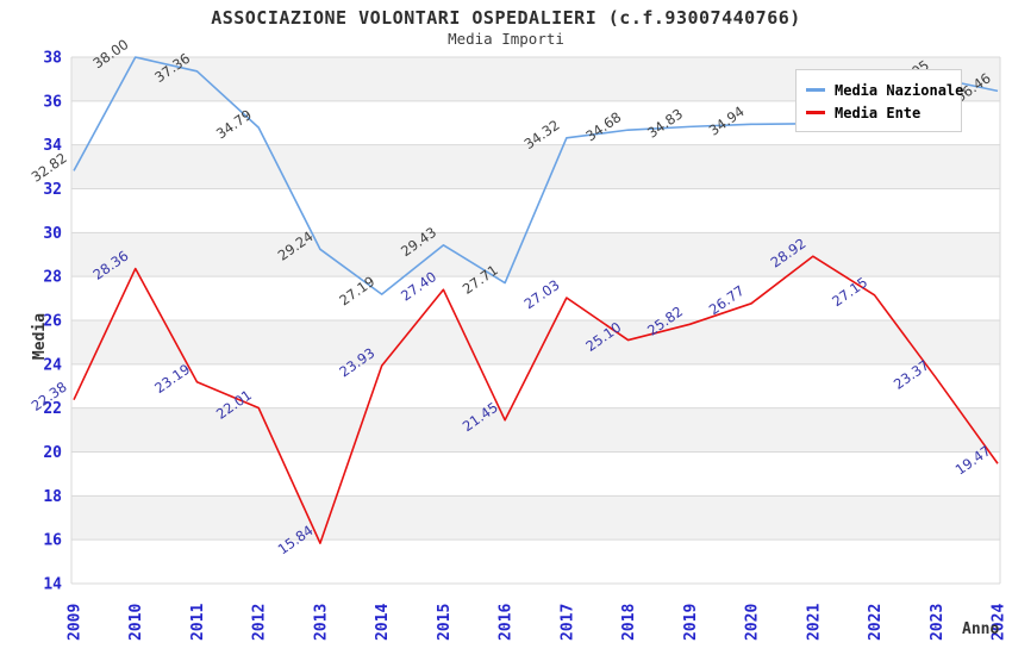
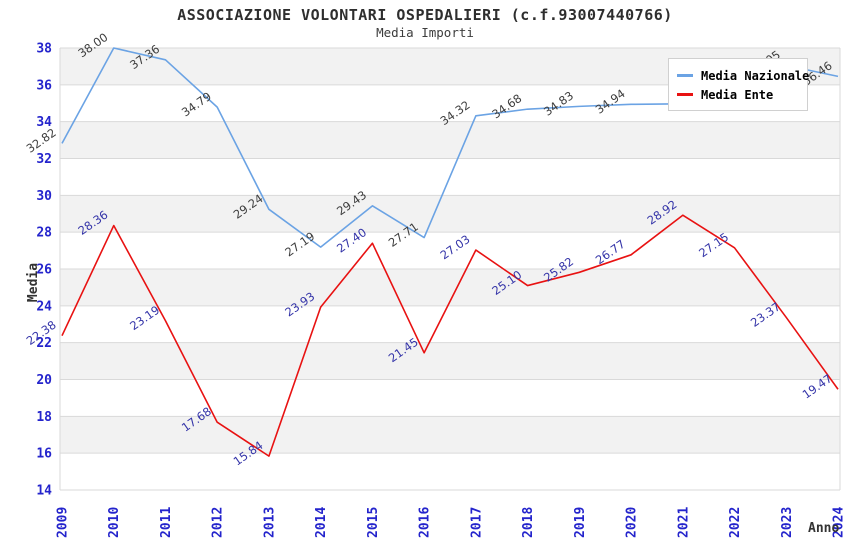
Media Ente/2012: 22.01 -> 17.68
